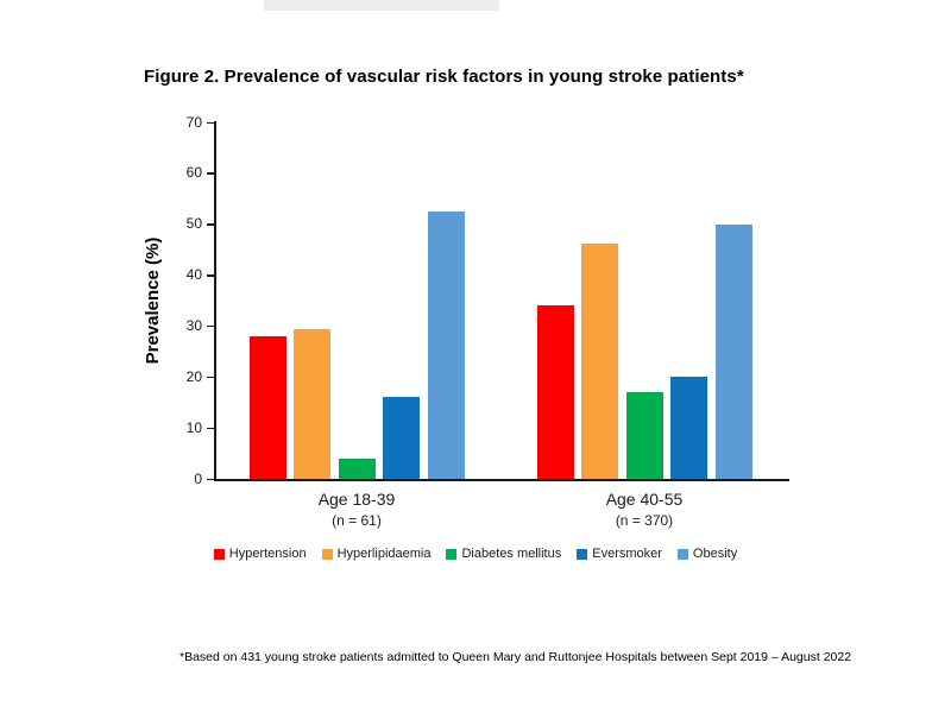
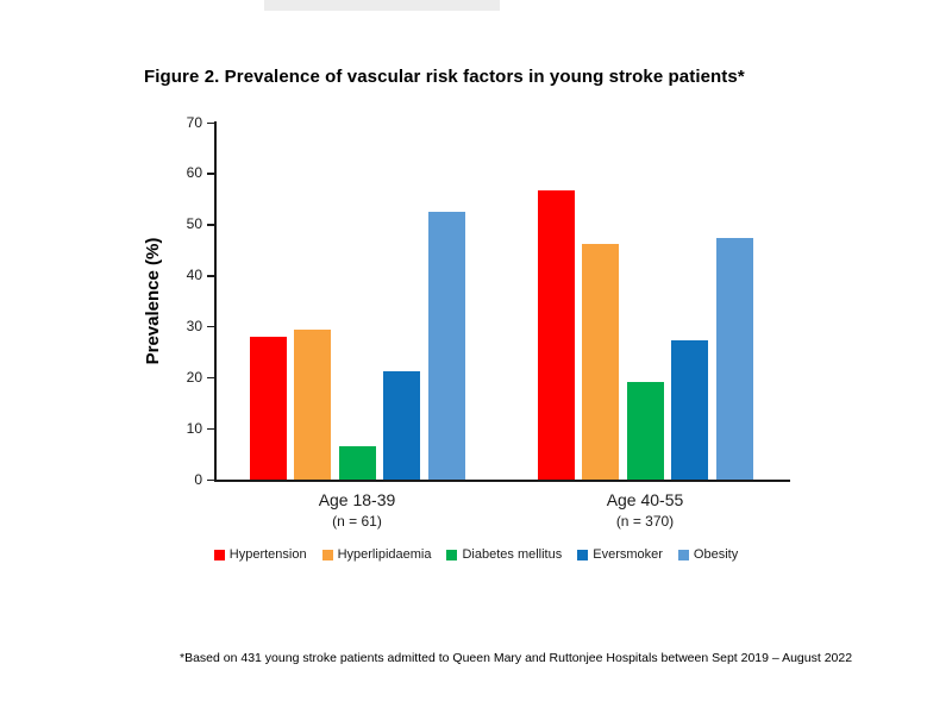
Diabetes mellitus/Age 18-39: 4 -> 7
Eversmoker/Age 18-39: 16 -> 21
Hypertension/Age 40-55: 34 -> 57
Diabetes mellitus/Age 40-55: 17 -> 19
Eversmoker/Age 40-55: 20 -> 27
Obesity/Age 40-55: 50 -> 47
